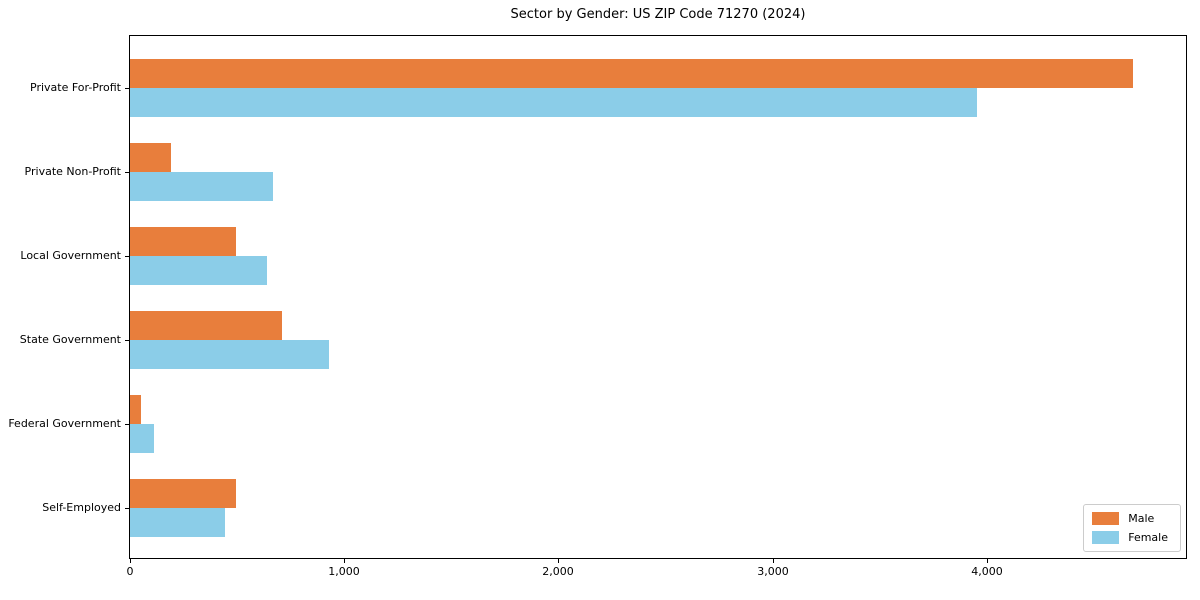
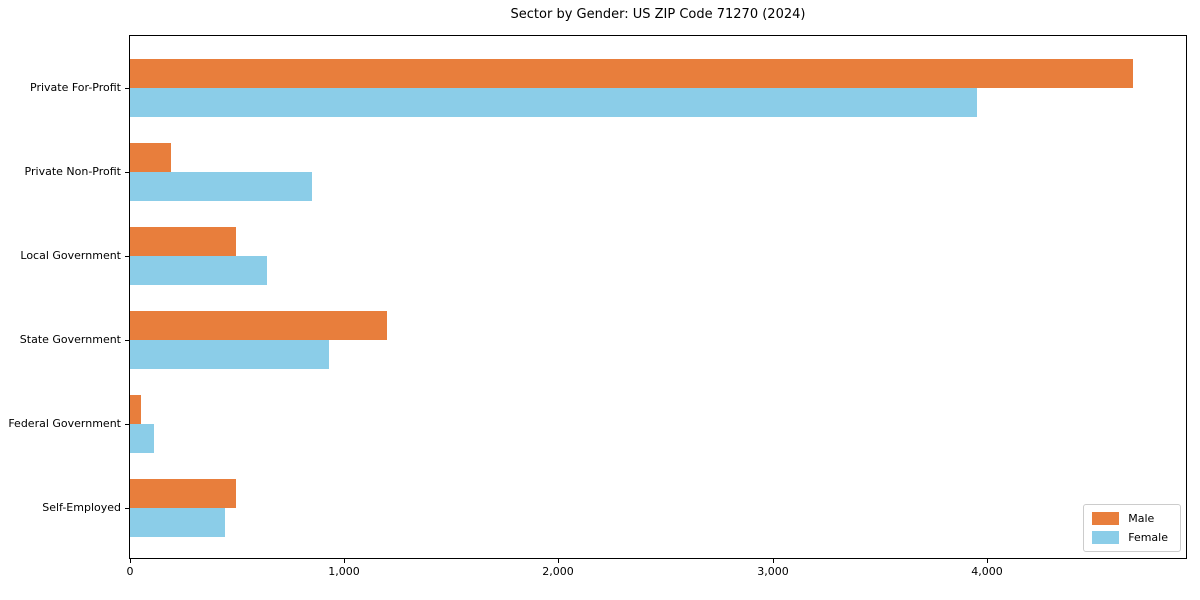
Female/Private Non-Profit: 660 -> 850
Male/State Government: 710 -> 1200
